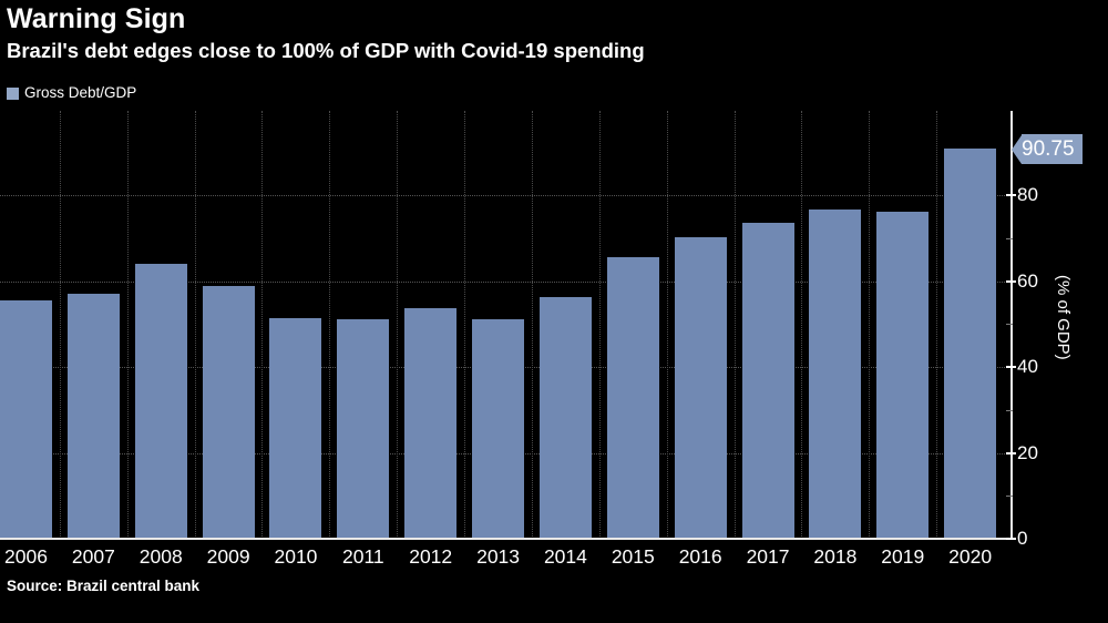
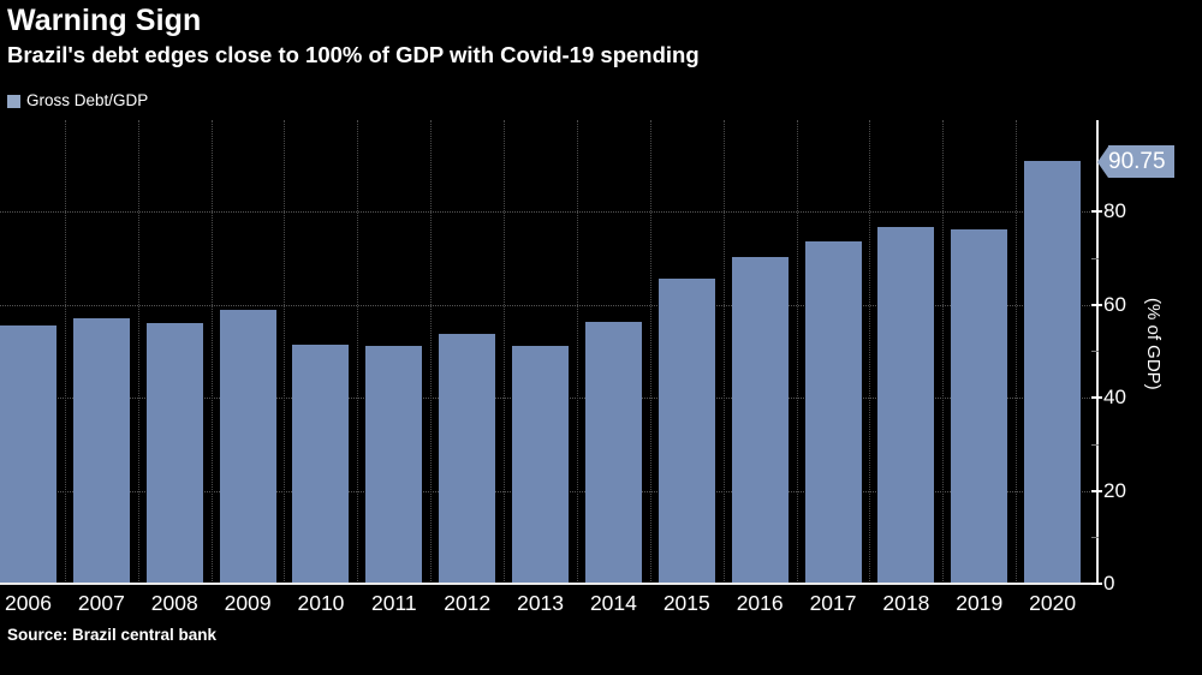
2008: 64 -> 56
